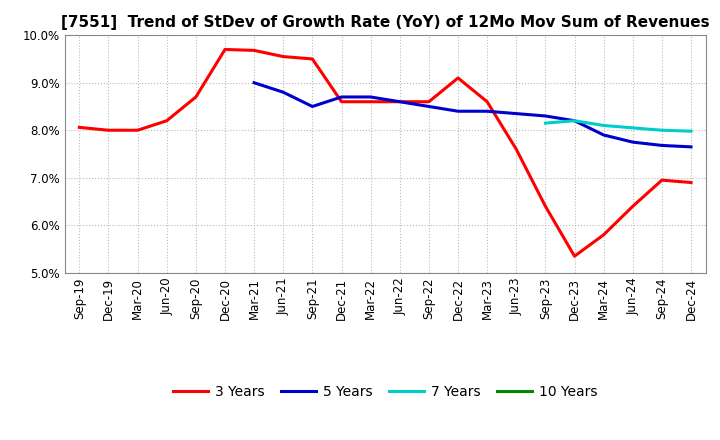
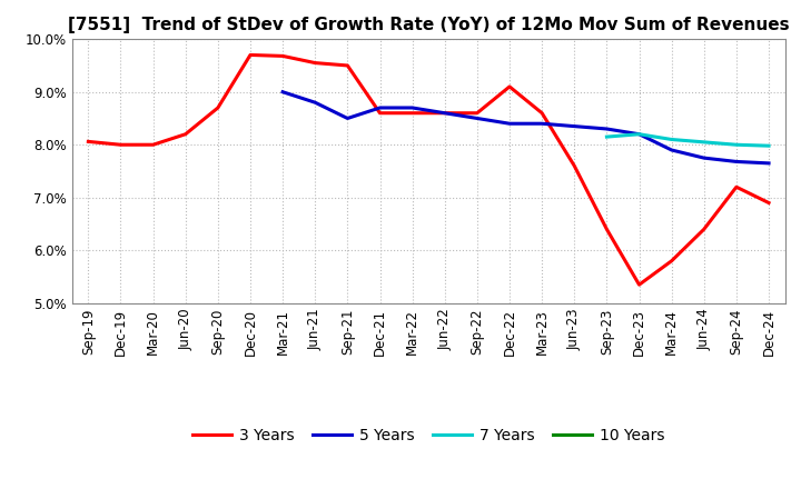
3 Years/Sep-24: 6.95% -> 7.20%
